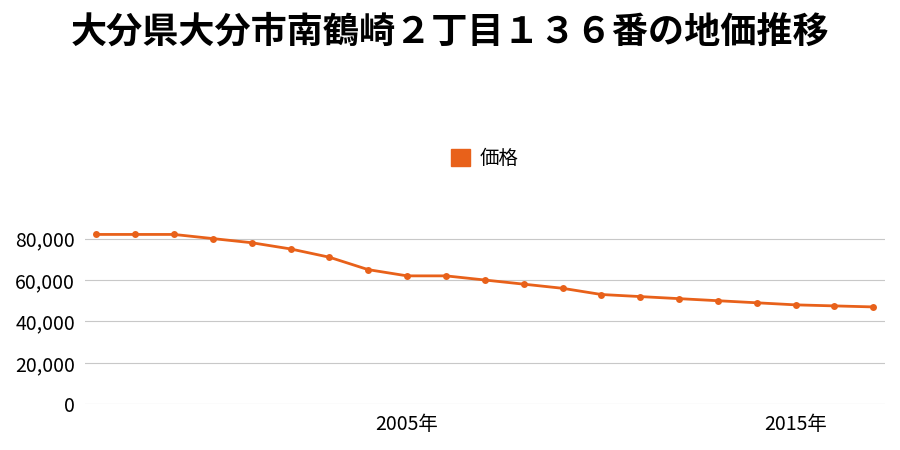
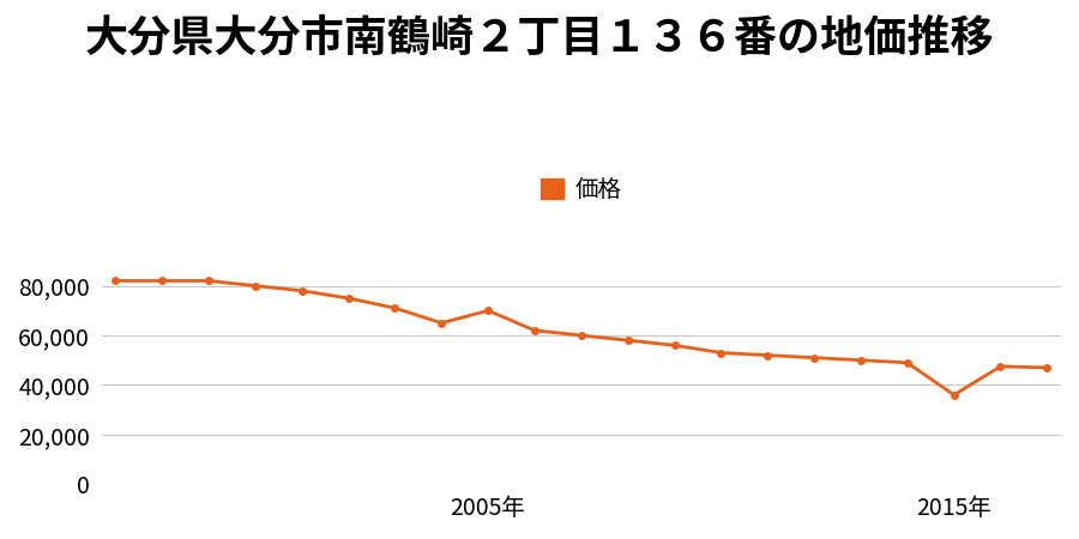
2005年: 62,000 -> 70,000
2015年: 48,000 -> 36,000
